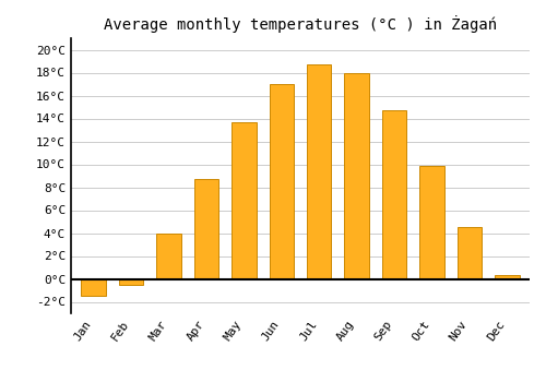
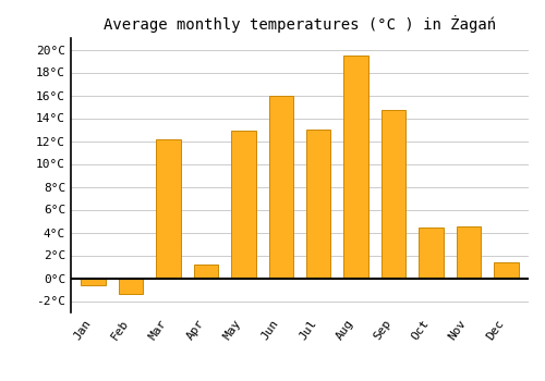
Jan: -1.5°C -> -0.6°C
Feb: -0.5°C -> -1.4°C
Mar: 4.0°C -> 12.1°C
Apr: 8.7°C -> 1.2°C
May: 13.7°C -> 12.9°C
Jun: 17.0°C -> 16.0°C
Jul: 18.7°C -> 13.0°C
Aug: 18.0°C -> 19.5°C
Oct: 9.9°C -> 4.4°C
Dec: 0.3°C -> 1.4°C
